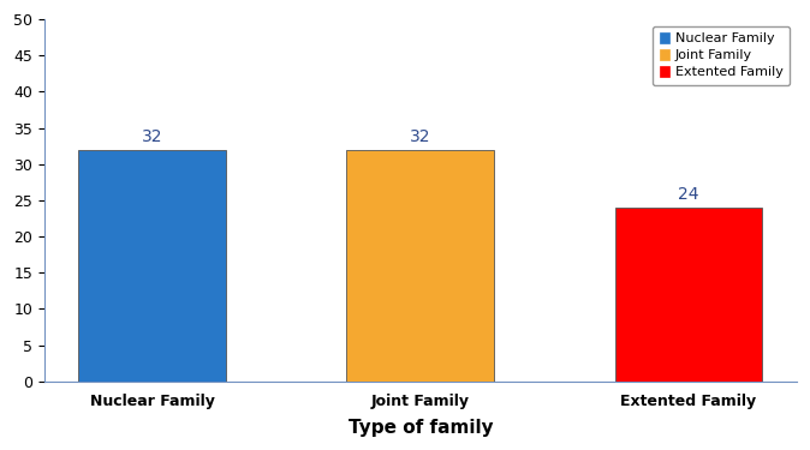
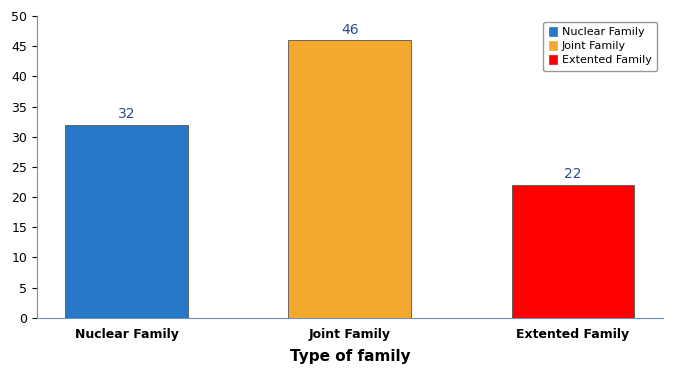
Joint Family: 32 -> 46
Extented Family: 24 -> 22
